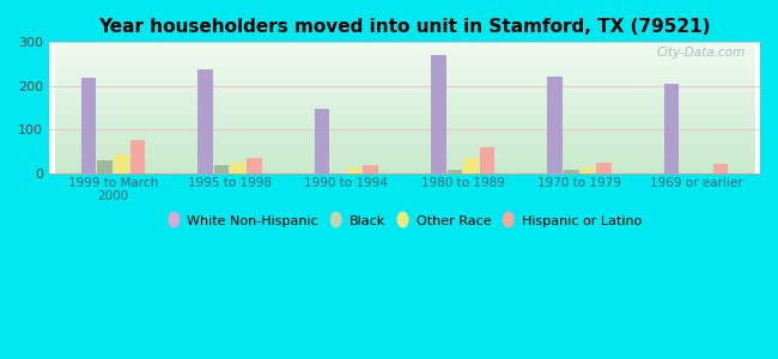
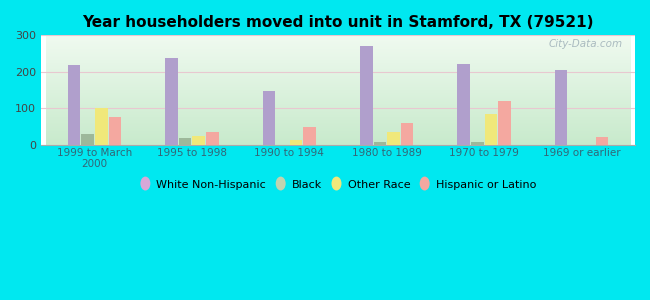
Other Race/1999 to March 2000: 43 -> 100
Hispanic or Latino/1990 to 1994: 20 -> 50
Other Race/1970 to 1979: 13 -> 85
Hispanic or Latino/1970 to 1979: 25 -> 120
